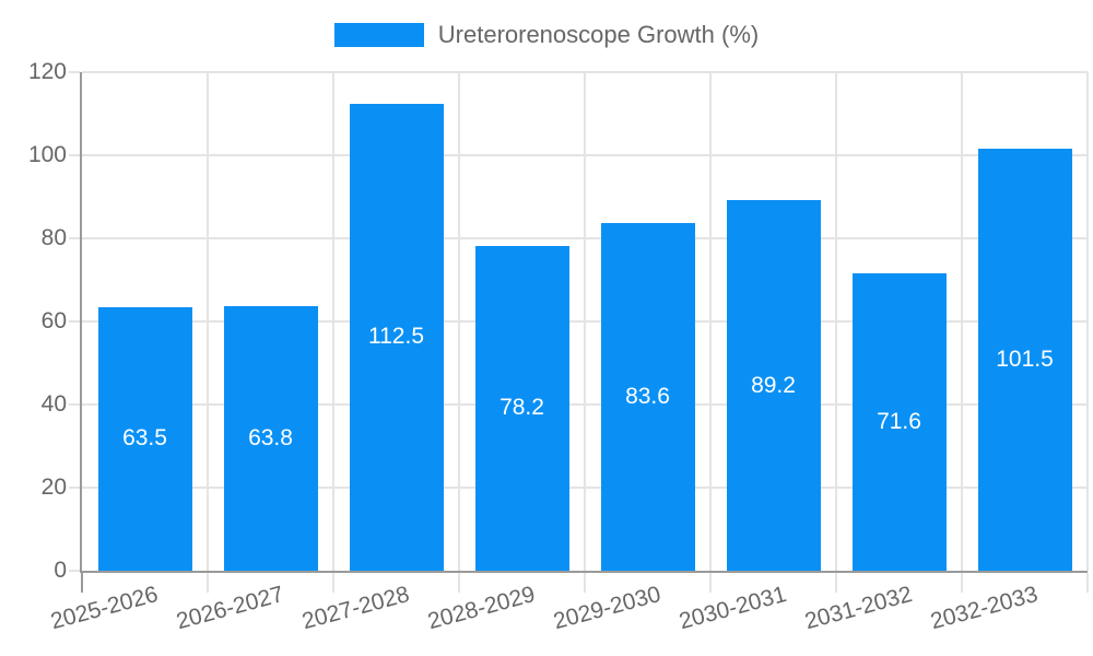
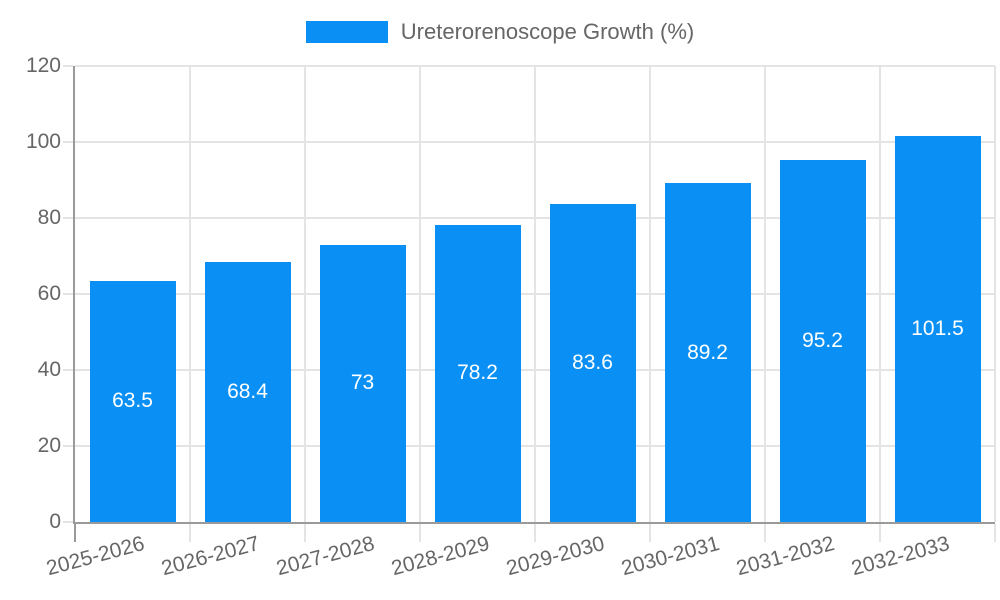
2026-2027: 63.8 -> 68.4
2027-2028: 112.5 -> 73
2031-2032: 71.6 -> 95.2
